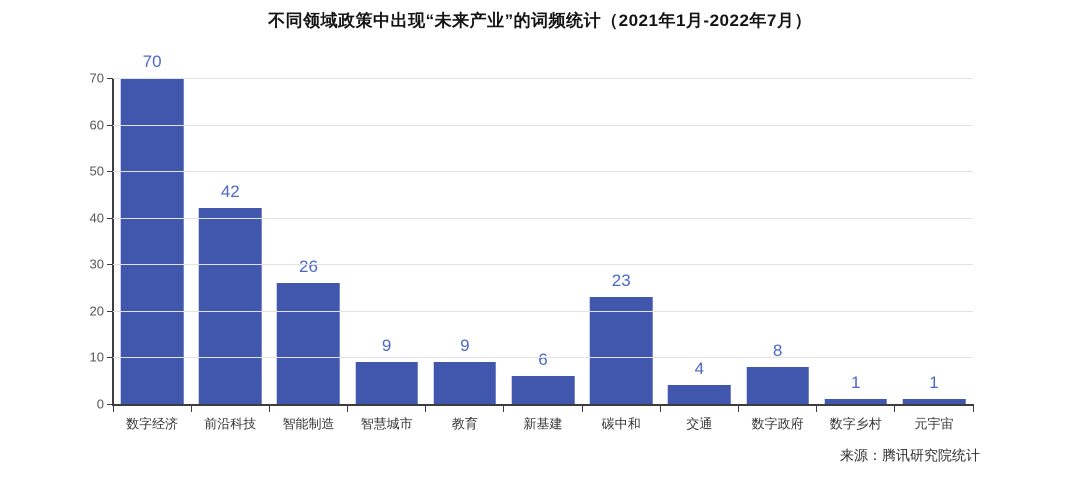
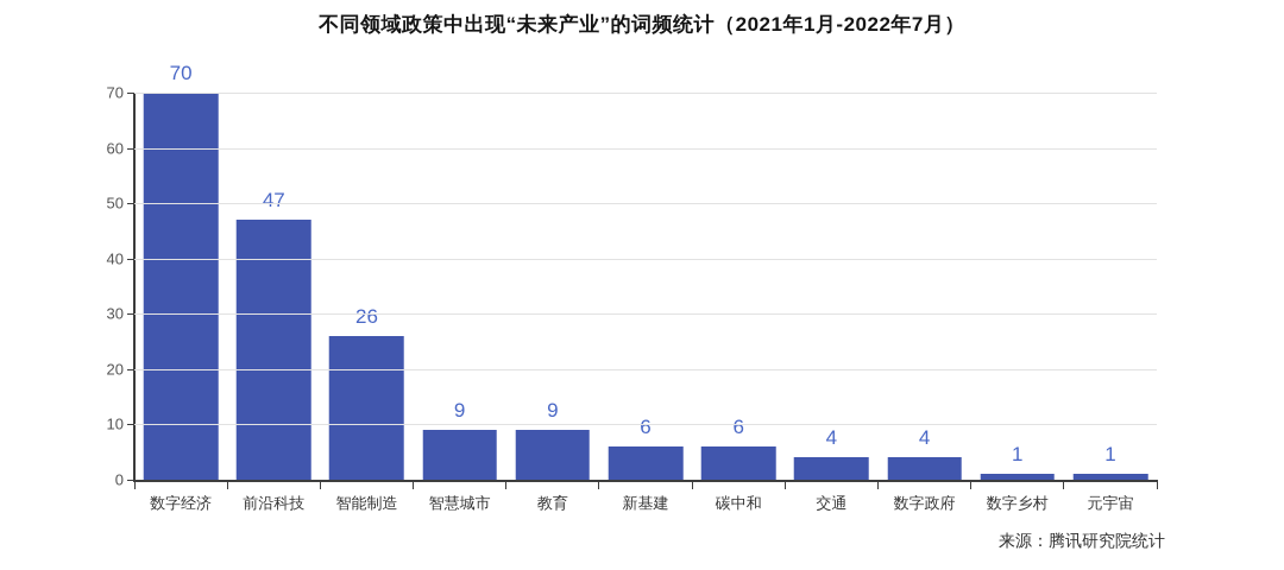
前沿科技: 42 -> 47
碳中和: 23 -> 6
数字政府: 8 -> 4
